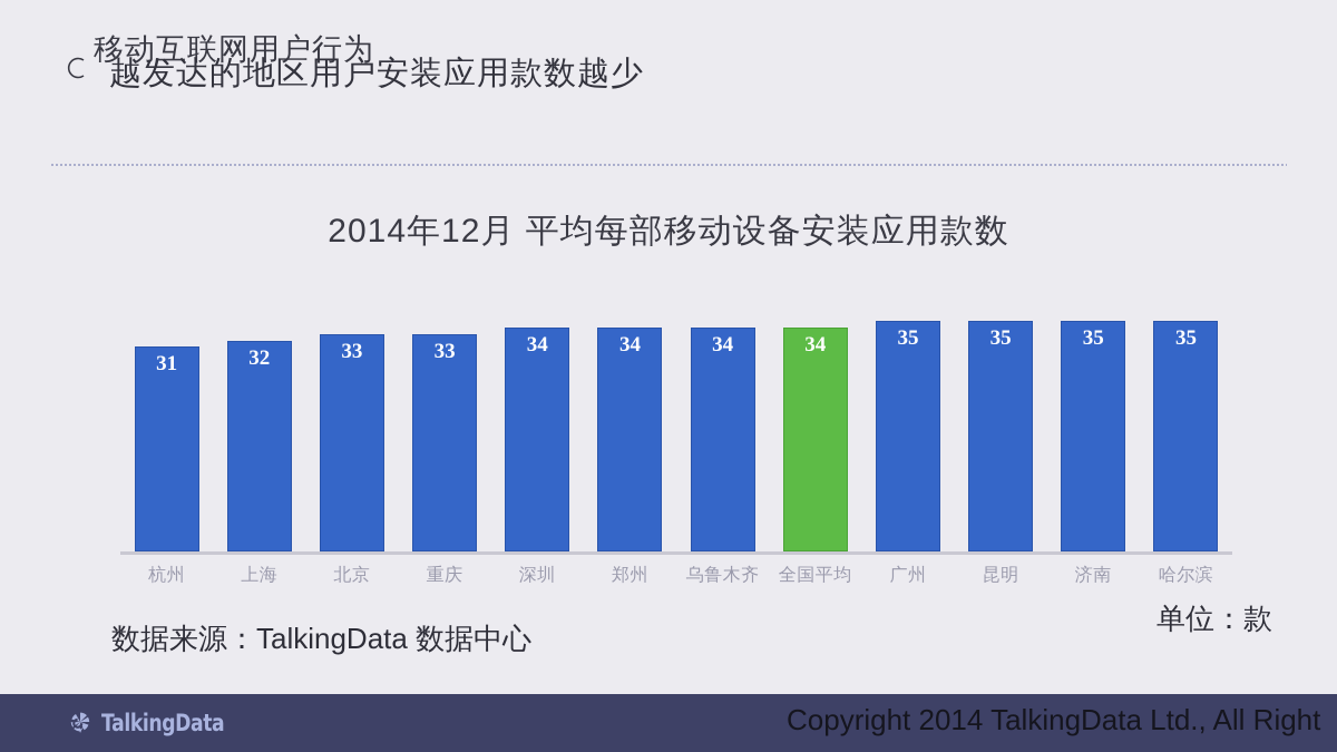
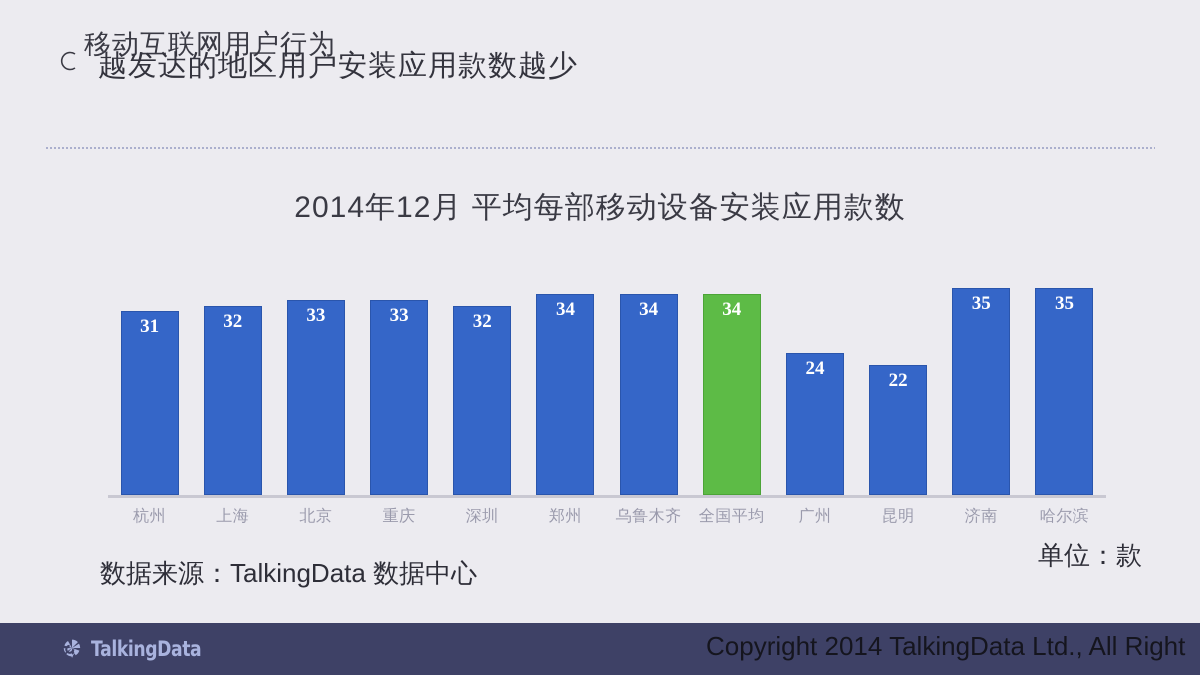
深圳: 34 -> 32
广州: 35 -> 24
昆明: 35 -> 22
